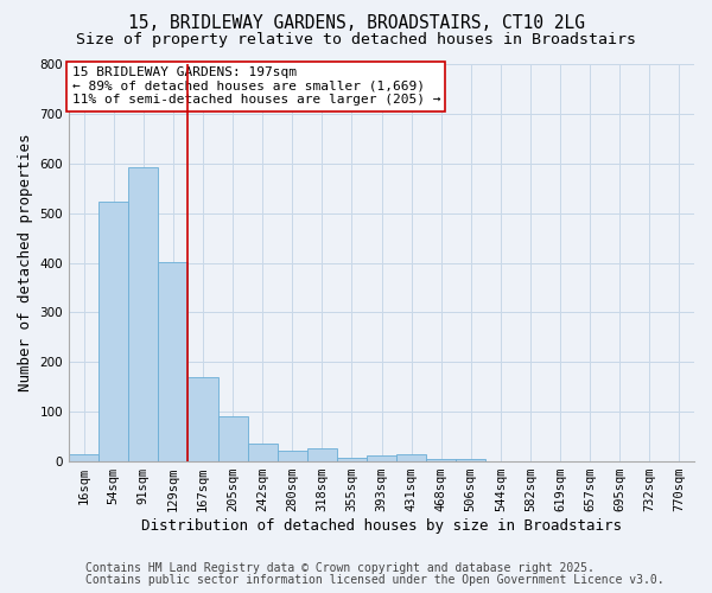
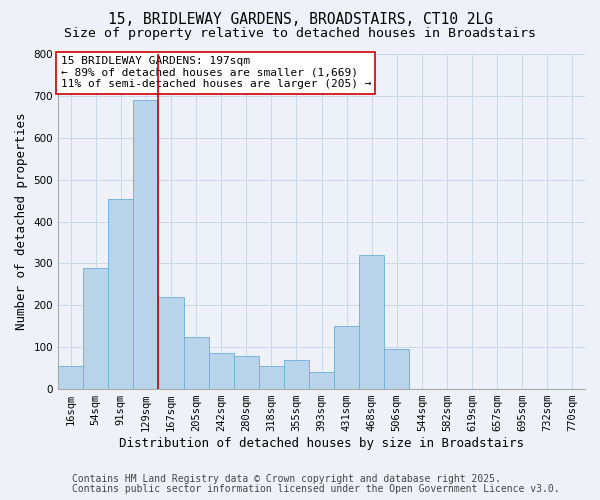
16sqm: 14 -> 55
54sqm: 524 -> 290
91sqm: 592 -> 455
129sqm: 401 -> 690
167sqm: 170 -> 220
205sqm: 90 -> 125
242sqm: 36 -> 85
280sqm: 22 -> 80
318sqm: 26 -> 55
355sqm: 8 -> 70
393sqm: 13 -> 40
431sqm: 14 -> 150
468sqm: 5 -> 320
506sqm: 4 -> 95
